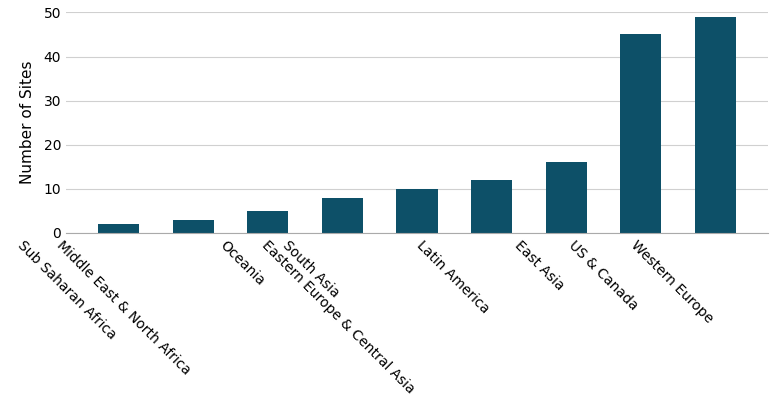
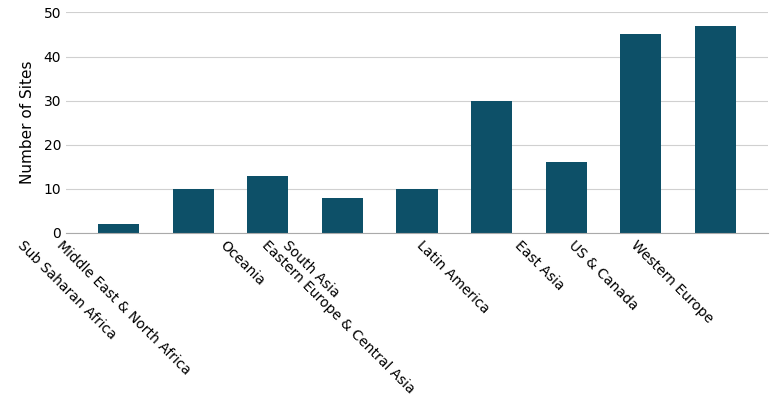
Middle East & North Africa: 3 -> 10
Oceania: 5 -> 13
Latin America: 12 -> 30
Western Europe: 49 -> 47
